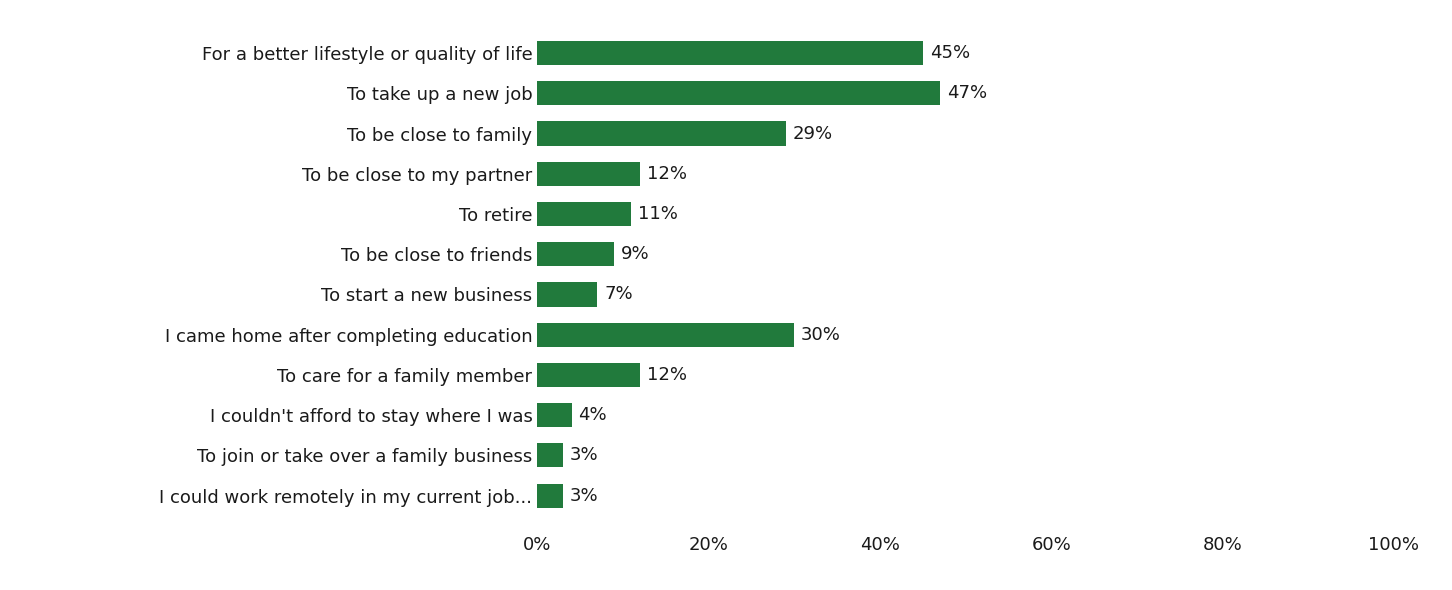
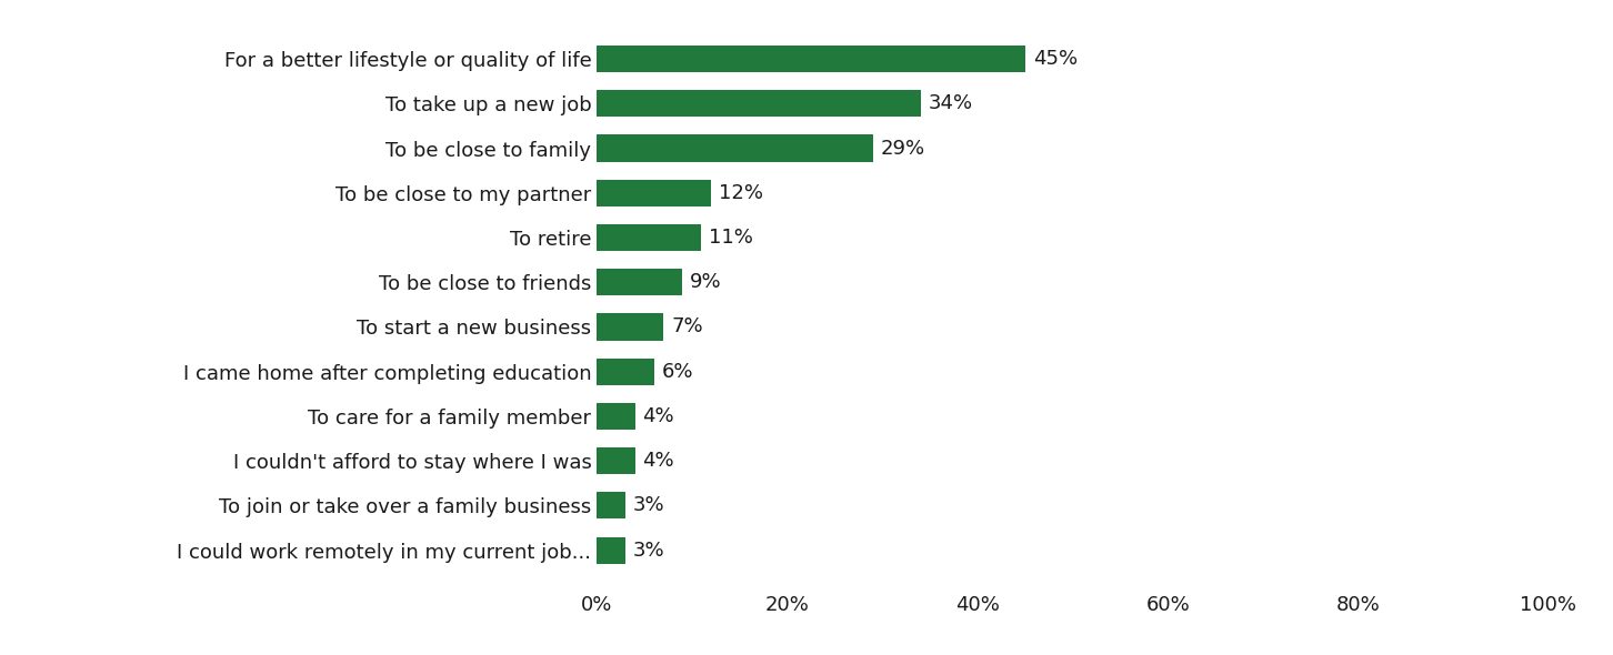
To take up a new job: 47% -> 34%
I came home after completing education: 30% -> 6%
To care for a family member: 12% -> 4%
